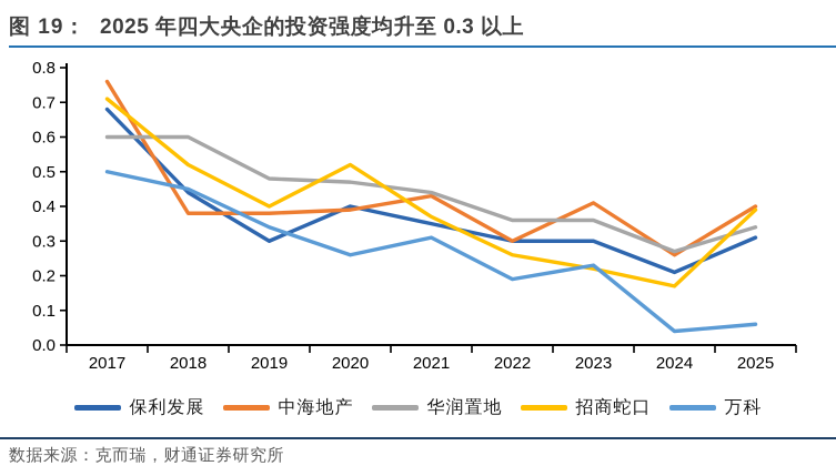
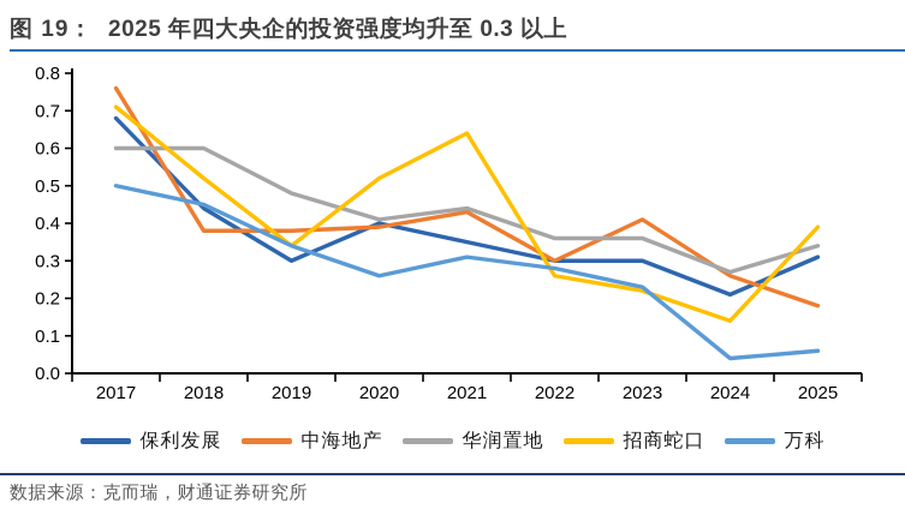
招商蛇口/2019: 0.40 -> 0.34
华润置地/2020: 0.47 -> 0.41
招商蛇口/2021: 0.37 -> 0.64
万科/2022: 0.19 -> 0.28
招商蛇口/2024: 0.17 -> 0.14
中海地产/2025: 0.40 -> 0.18
